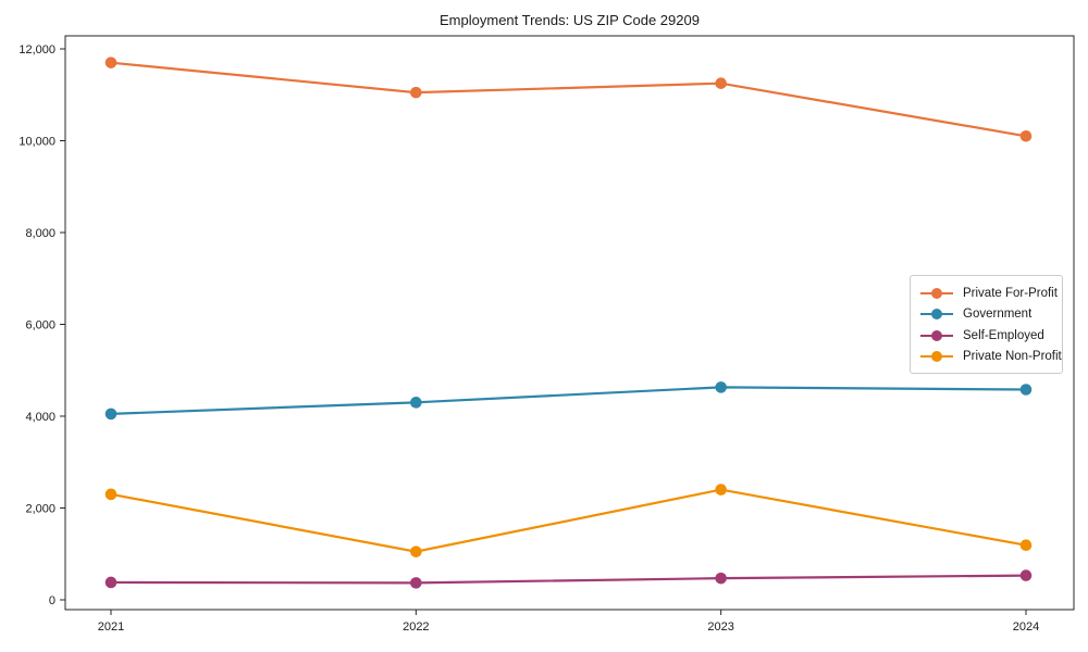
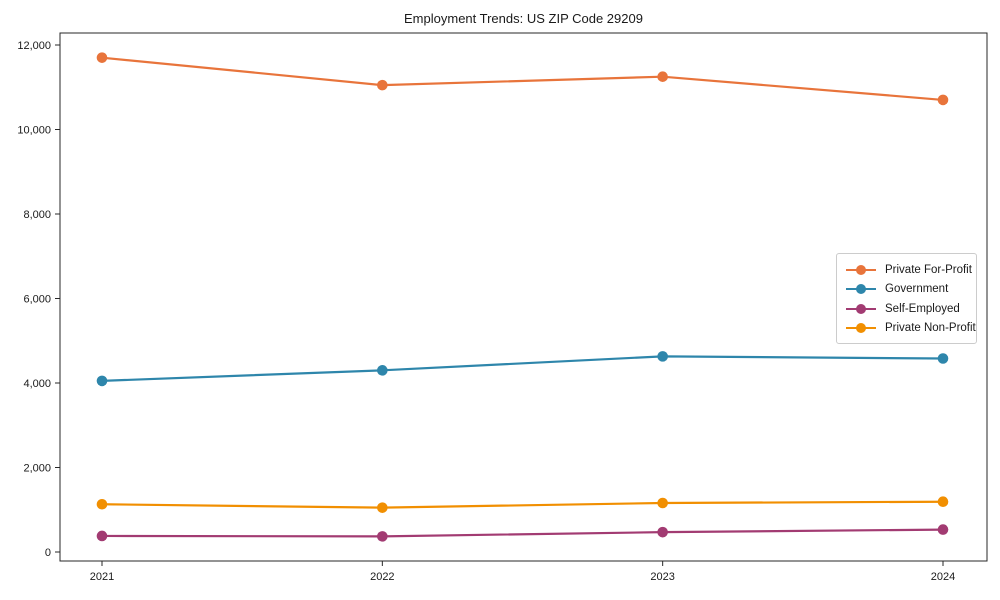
Private Non-Profit/2021: 2300 -> 1100
Private Non-Profit/2023: 2400 -> 1200
Private For-Profit/2024: 10100 -> 10700
